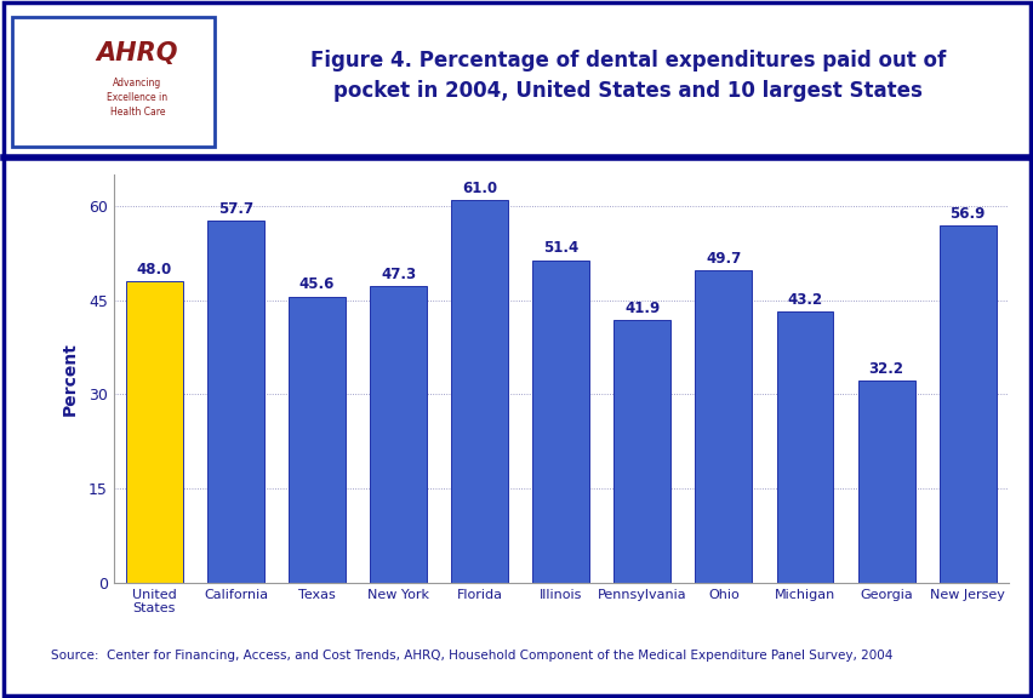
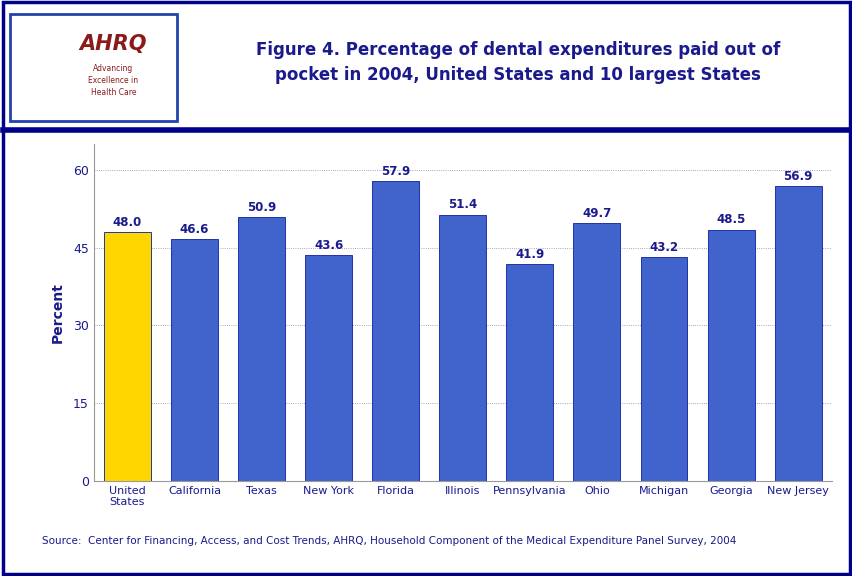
California: 57.7 -> 46.6
Texas: 45.6 -> 50.9
New York: 47.3 -> 43.6
Florida: 61.0 -> 57.9
Georgia: 32.2 -> 48.5
